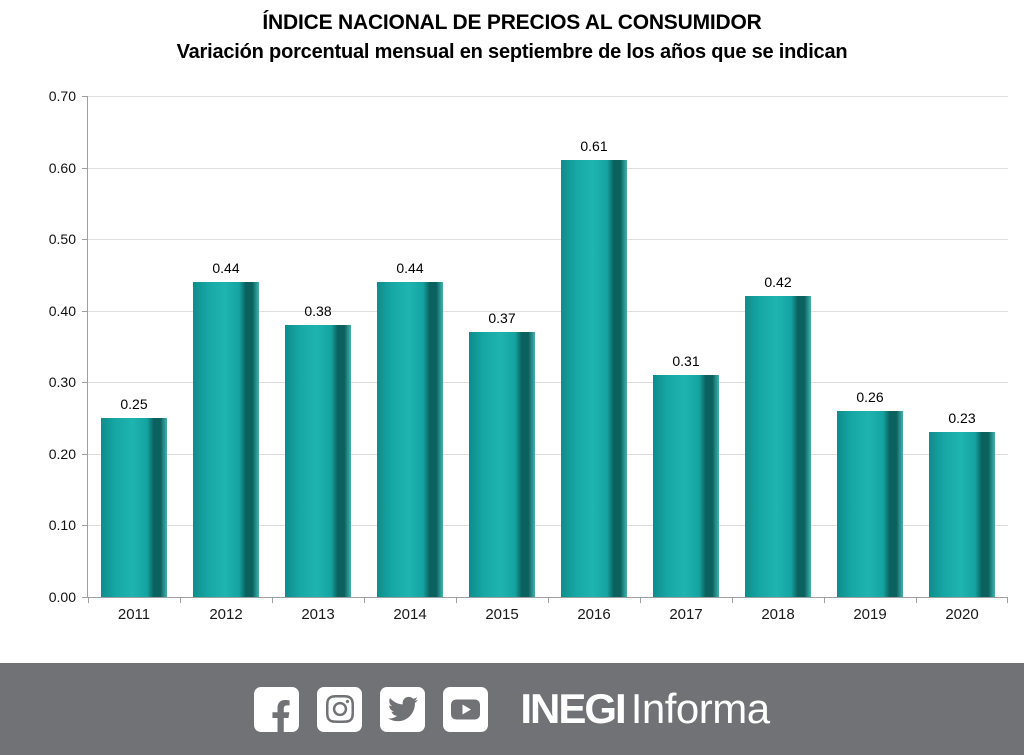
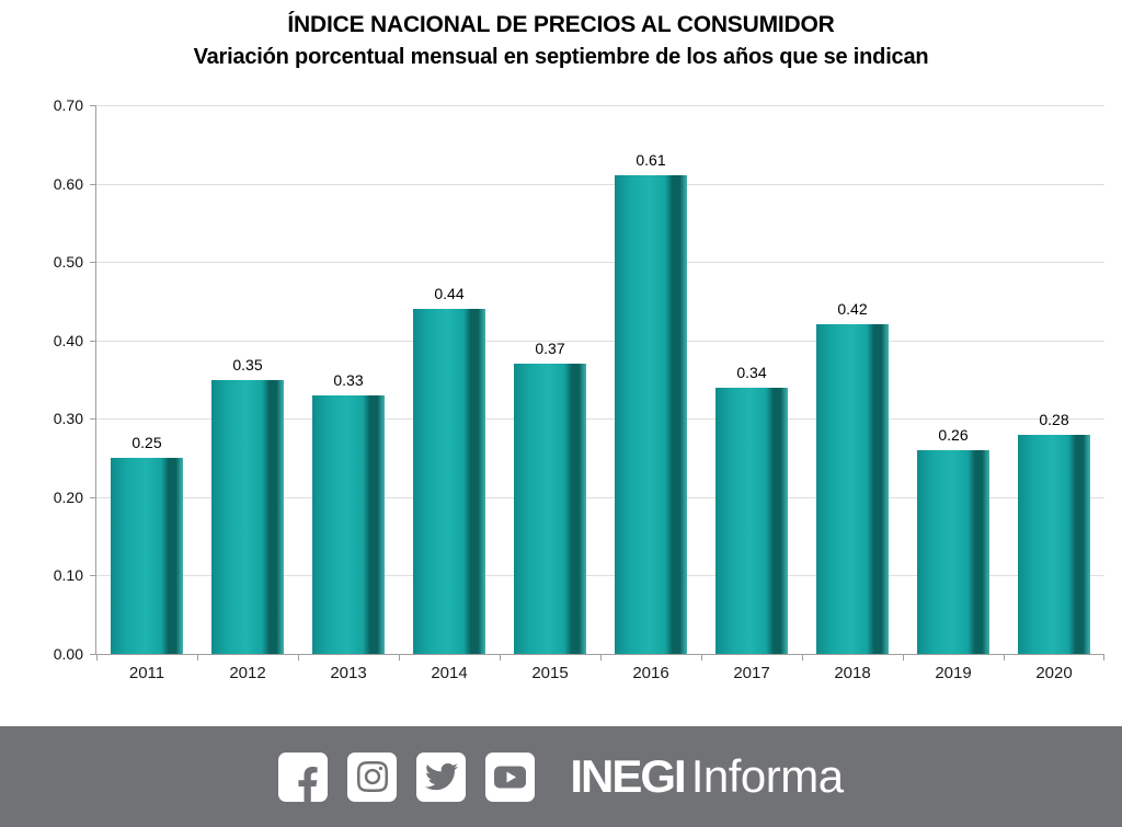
2012: 0.44 -> 0.35
2013: 0.38 -> 0.33
2017: 0.31 -> 0.34
2020: 0.23 -> 0.28
